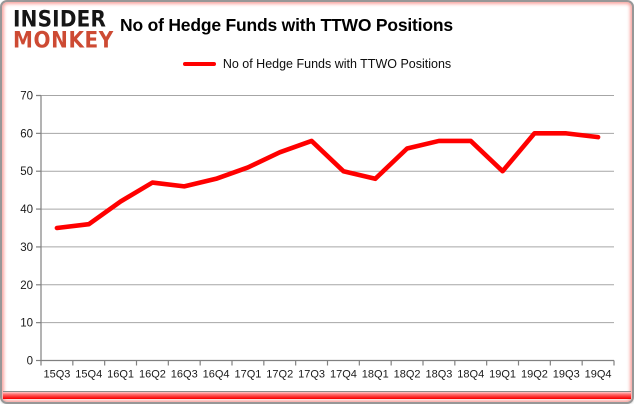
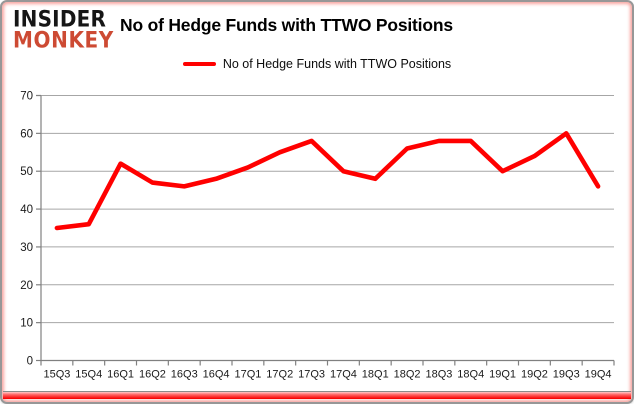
16Q1: 42 -> 52
19Q2: 60 -> 54
19Q4: 59 -> 46
